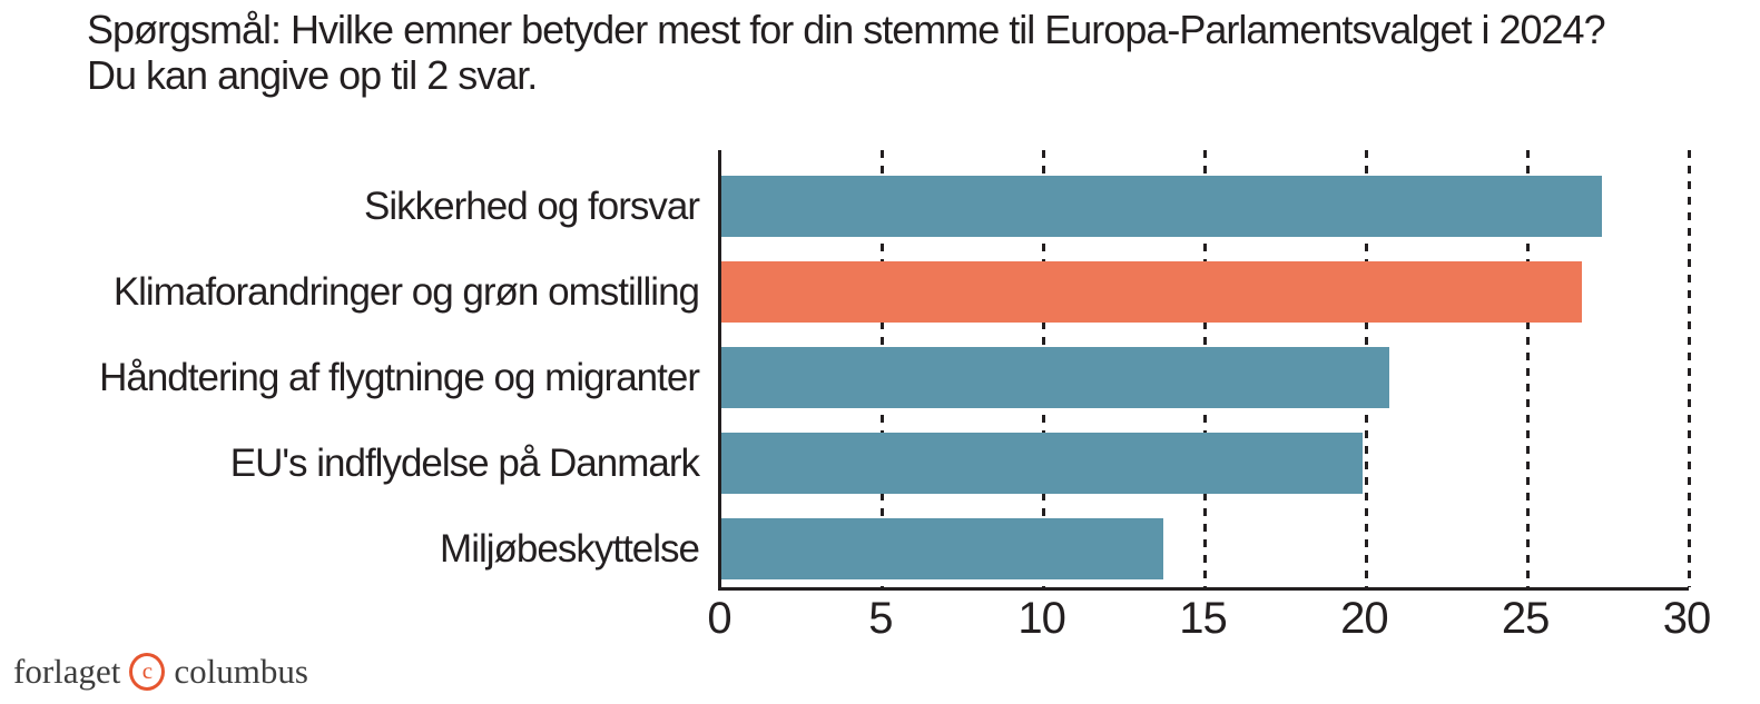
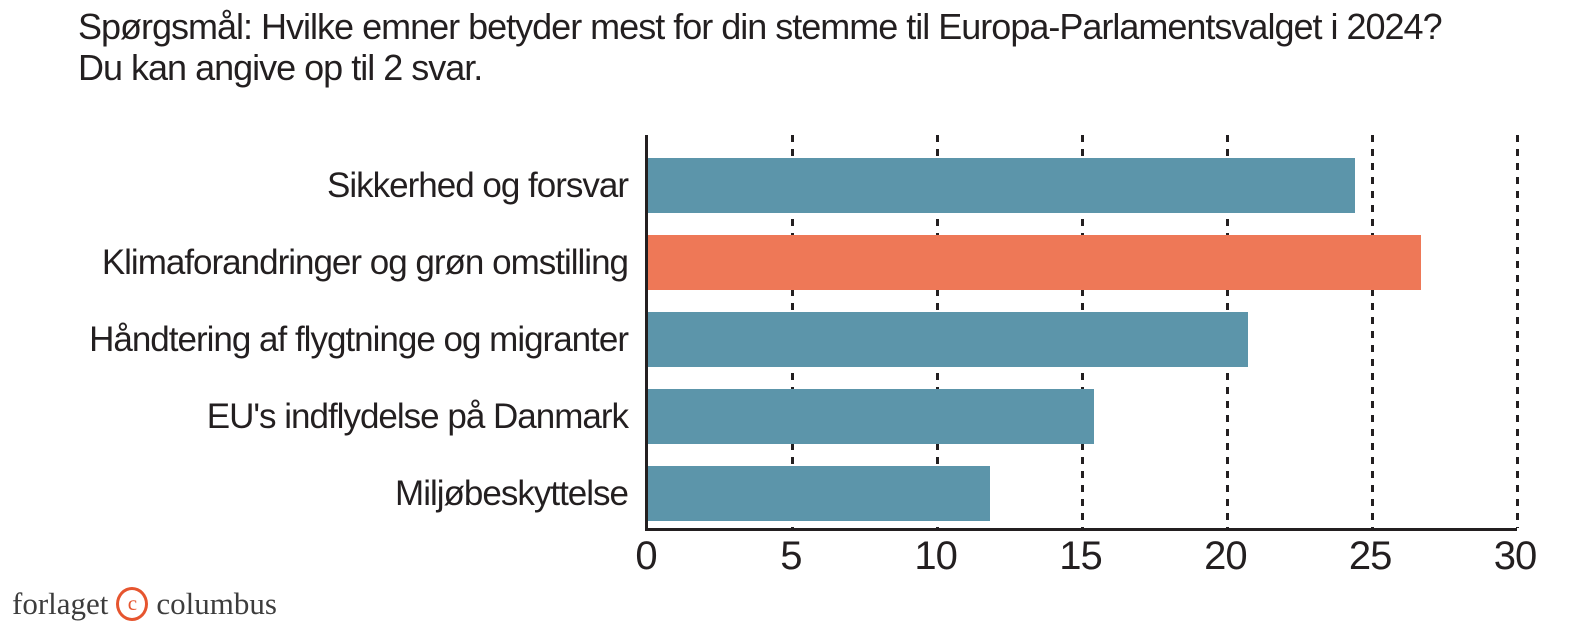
Sikkerhed og forsvar: 27.3 -> 24.4
EU's indflydelse på Danmark: 19.9 -> 15.4
Miljøbeskyttelse: 13.7 -> 11.8
